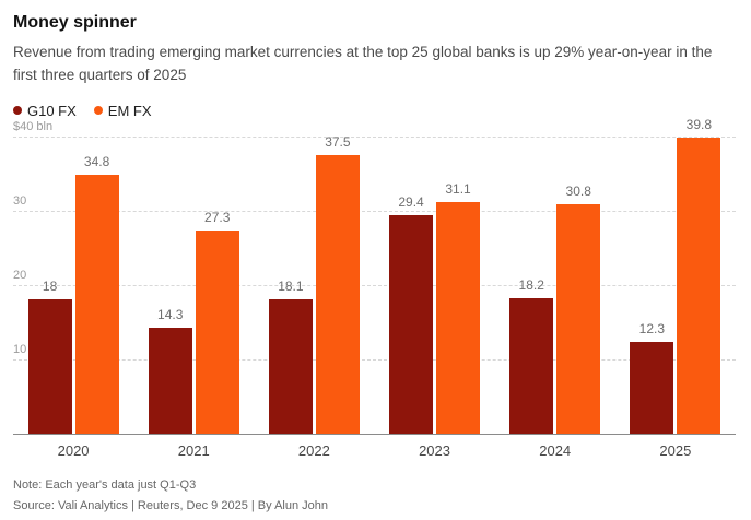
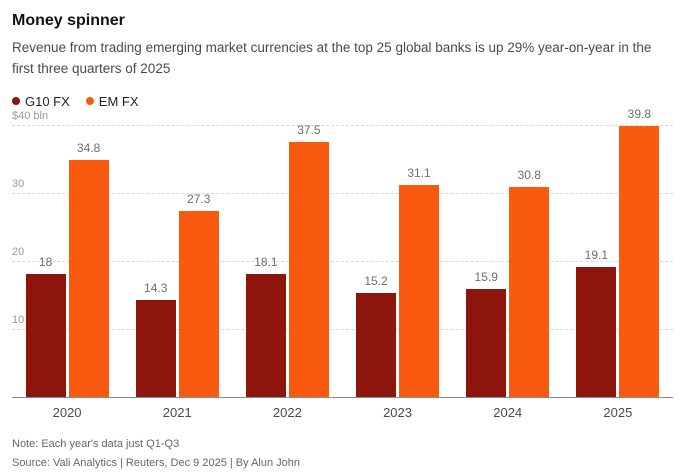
G10 FX/2023: 29.4 -> 15.2
G10 FX/2024: 18.2 -> 15.9
G10 FX/2025: 12.3 -> 19.1
